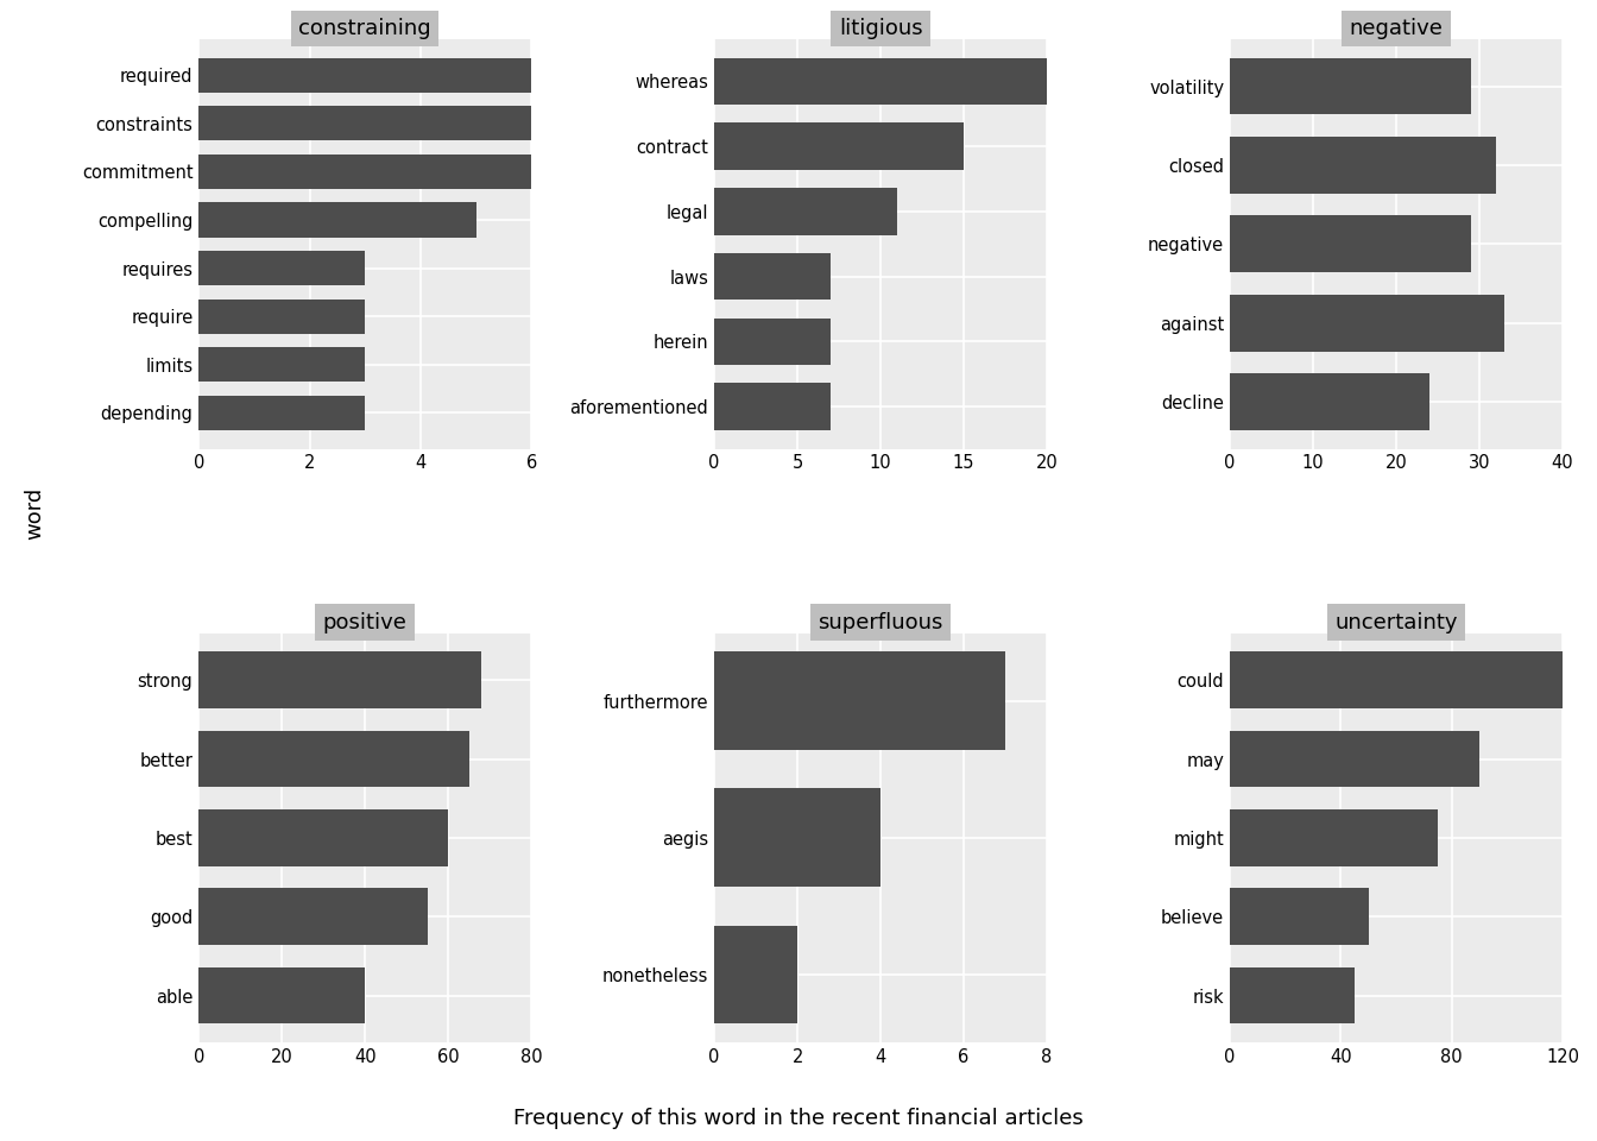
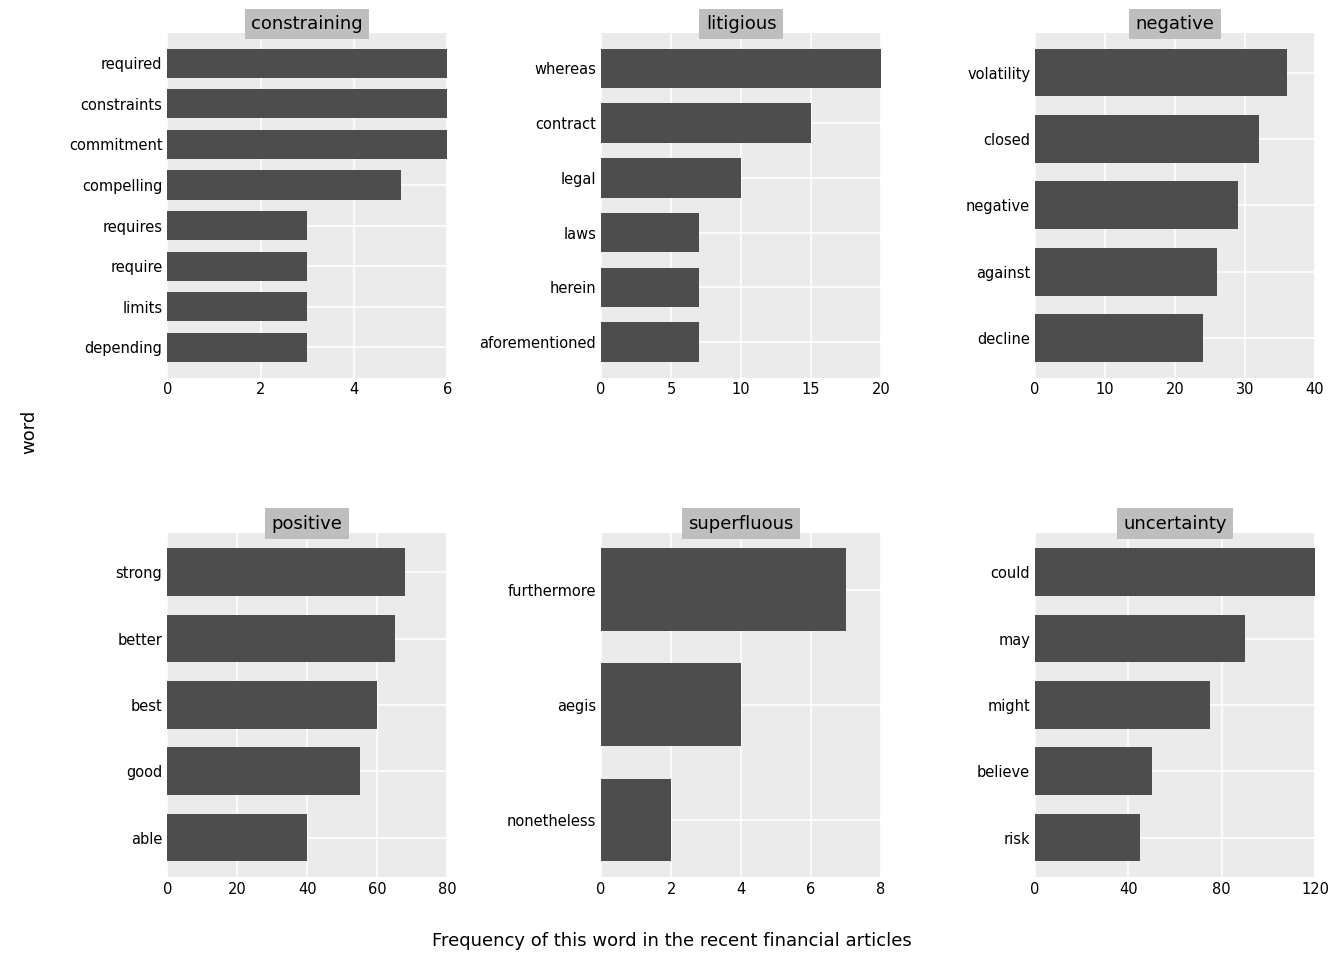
legal: 11 -> 10
volatility: 29 -> 36
against: 33 -> 26
